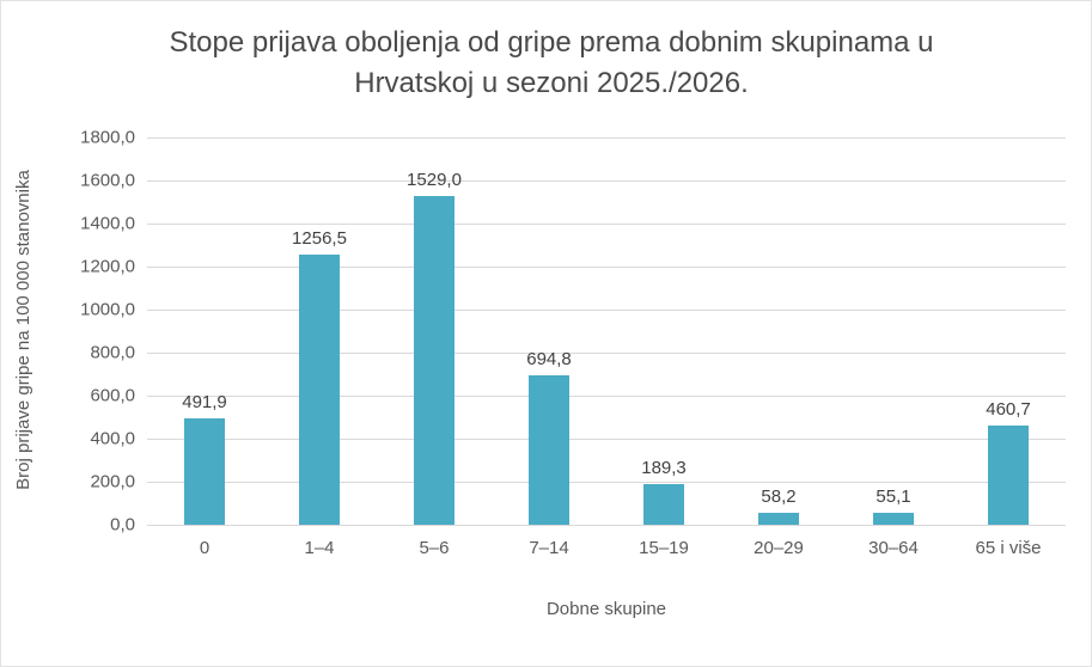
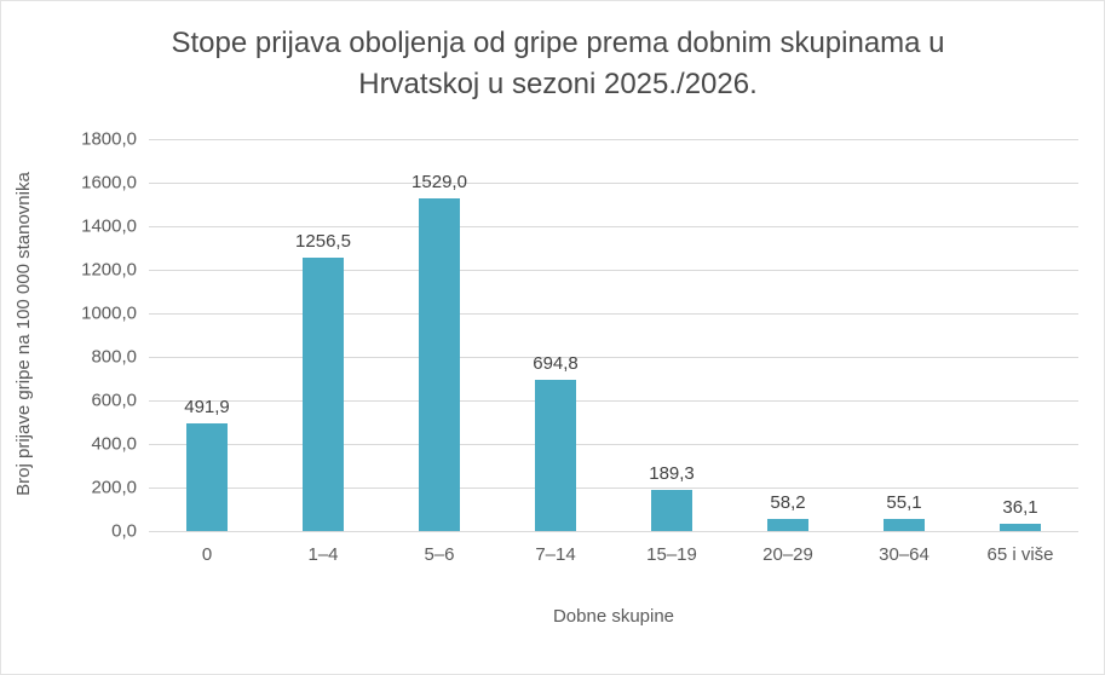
65 i više: 460,7 -> 36,1
